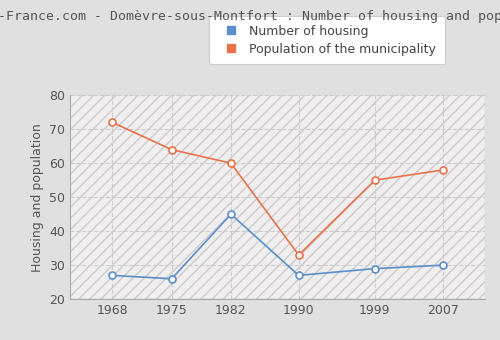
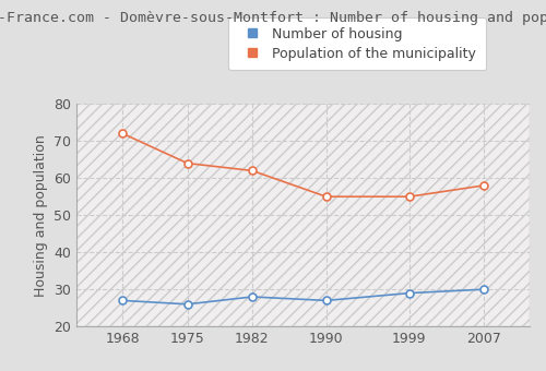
Number of housing/1982: 45 -> 28
Population of the municipality/1982: 60 -> 62
Population of the municipality/1990: 33 -> 55
